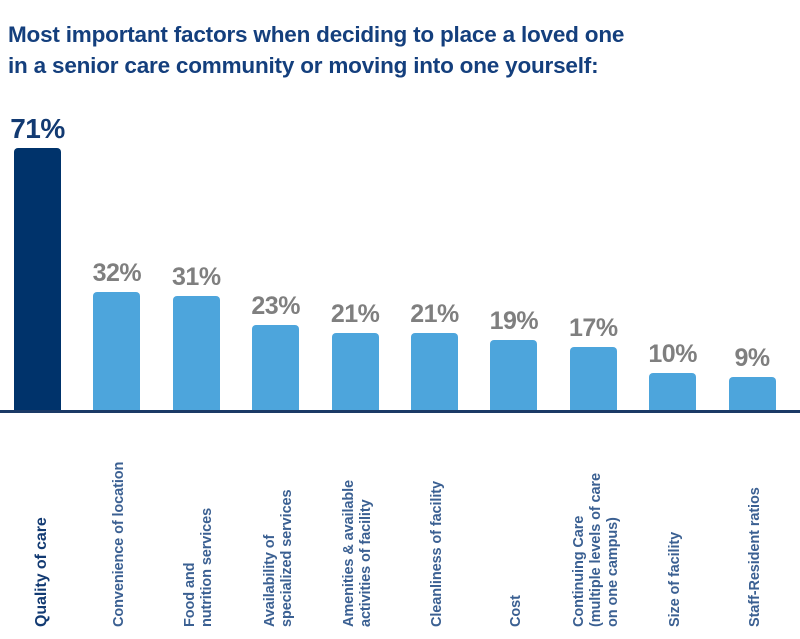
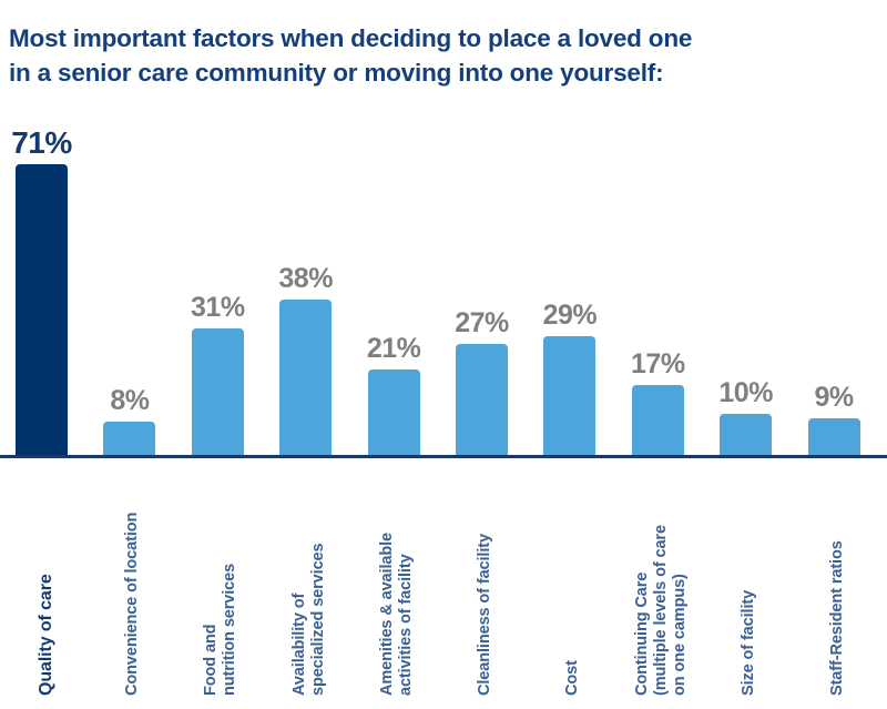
Convenience of location: 32% -> 8%
Availability of specialized services: 23% -> 38%
Cleanliness of facility: 21% -> 27%
Cost: 19% -> 29%
